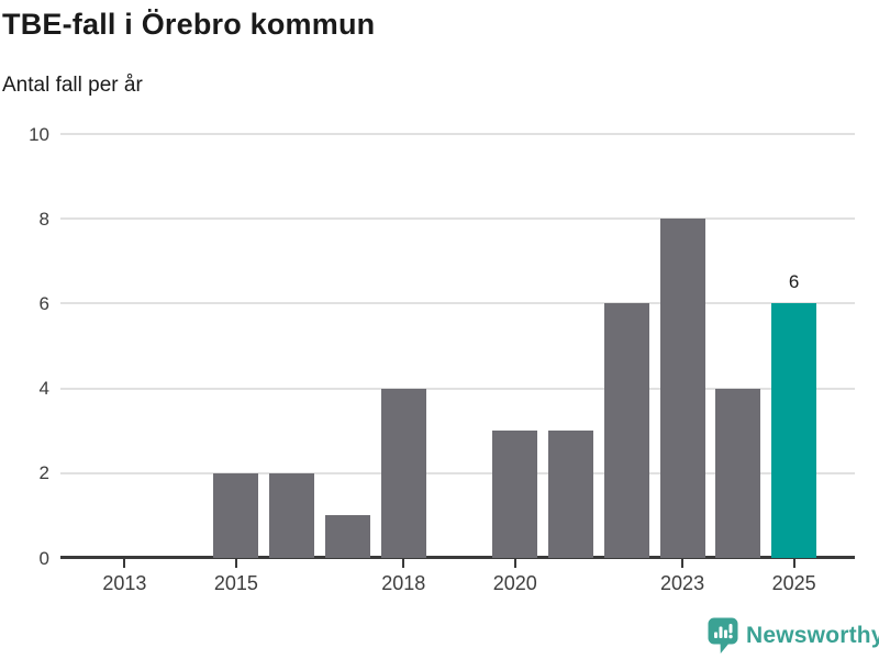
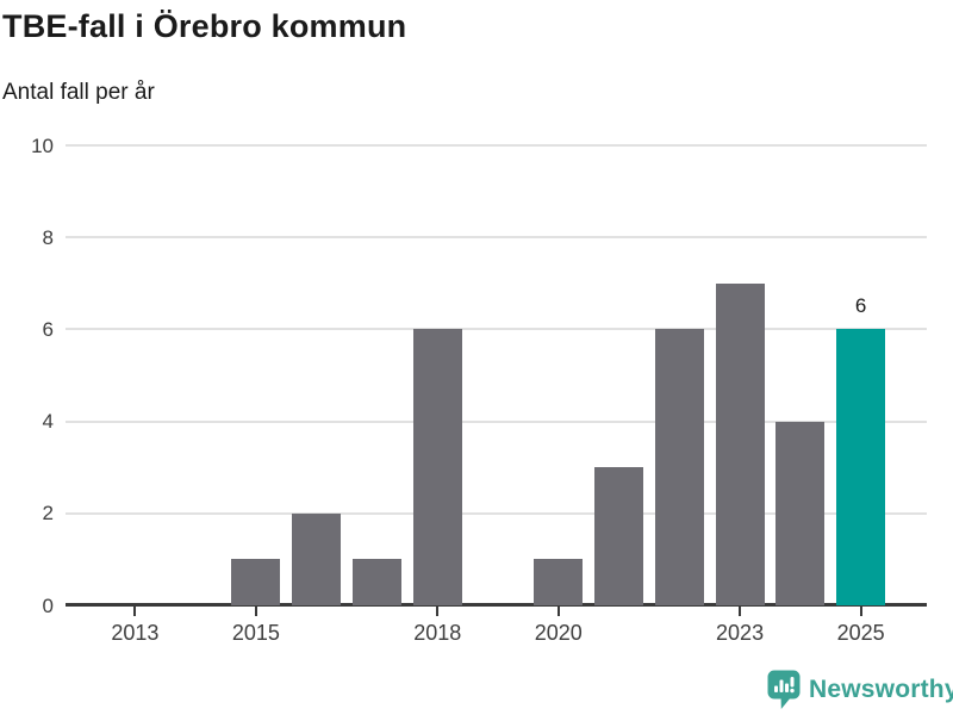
2015: 2 -> 1
2018: 4 -> 6
2020: 3 -> 1
2023: 8 -> 7
